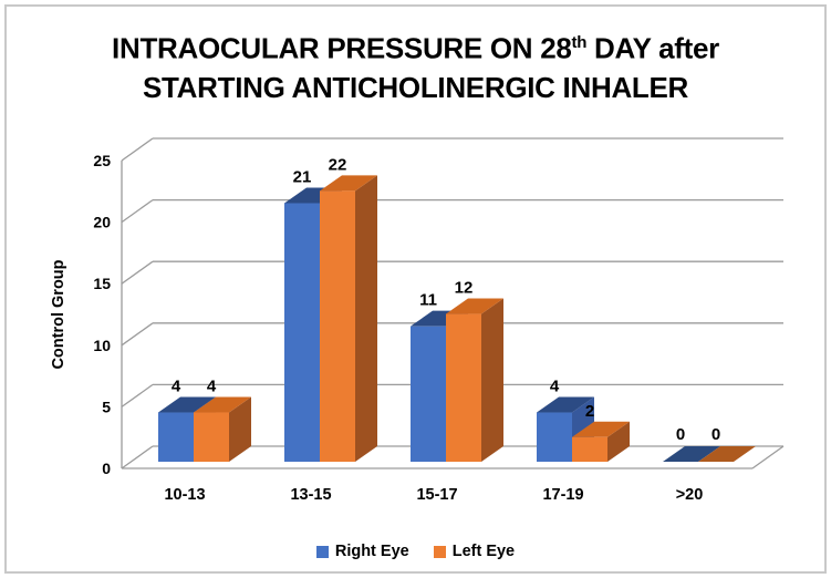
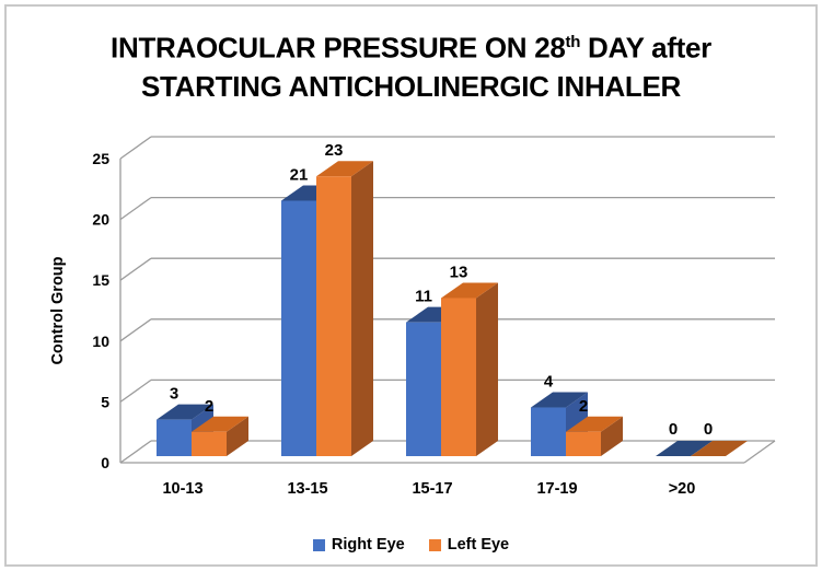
Right Eye/10-13: 4 -> 3
Left Eye/10-13: 4 -> 2
Left Eye/13-15: 22 -> 23
Left Eye/15-17: 12 -> 13
